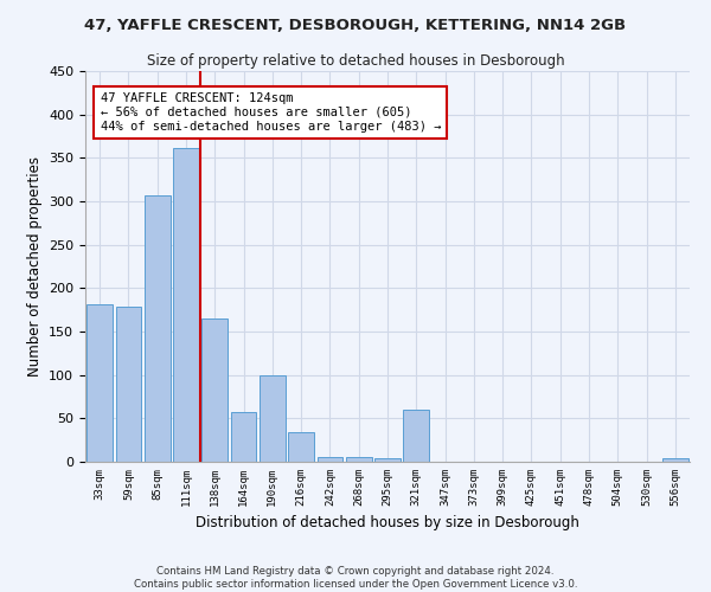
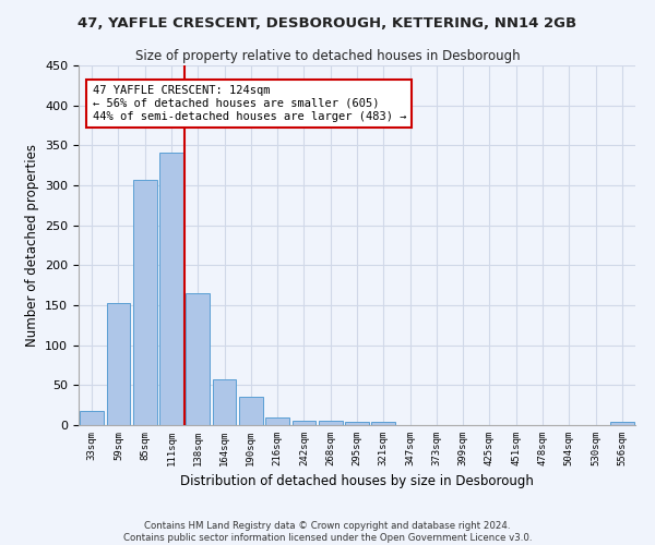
33sqm: 182 -> 18
59sqm: 178 -> 153
111sqm: 362 -> 341
190sqm: 100 -> 35
216sqm: 34 -> 10
321sqm: 60 -> 4
